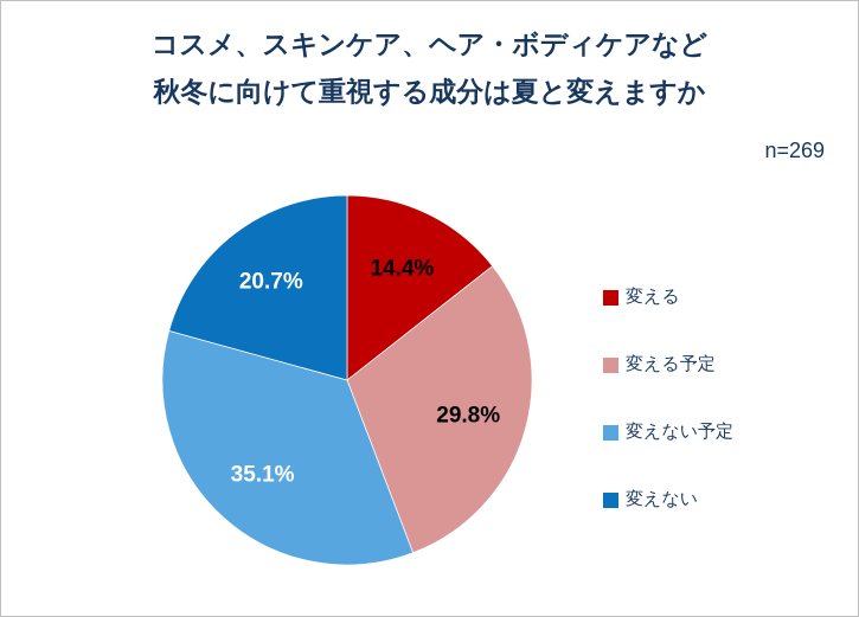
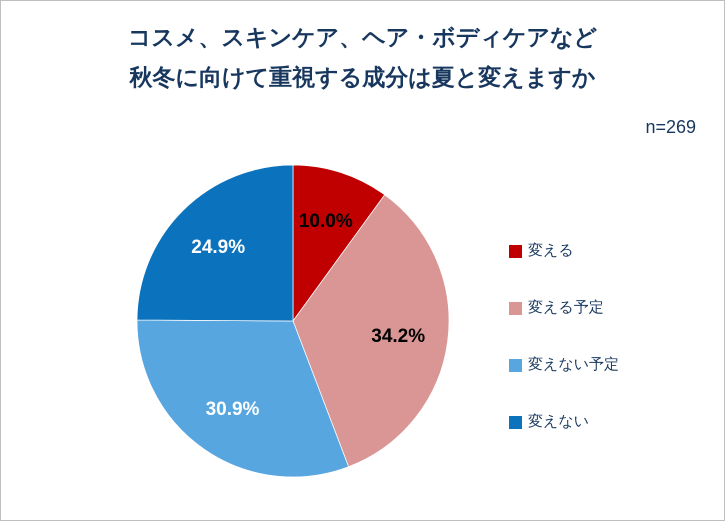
変える: 14.4% -> 10.0%
変える予定: 29.8% -> 34.2%
変えない予定: 35.1% -> 30.9%
変えない: 20.7% -> 24.9%
